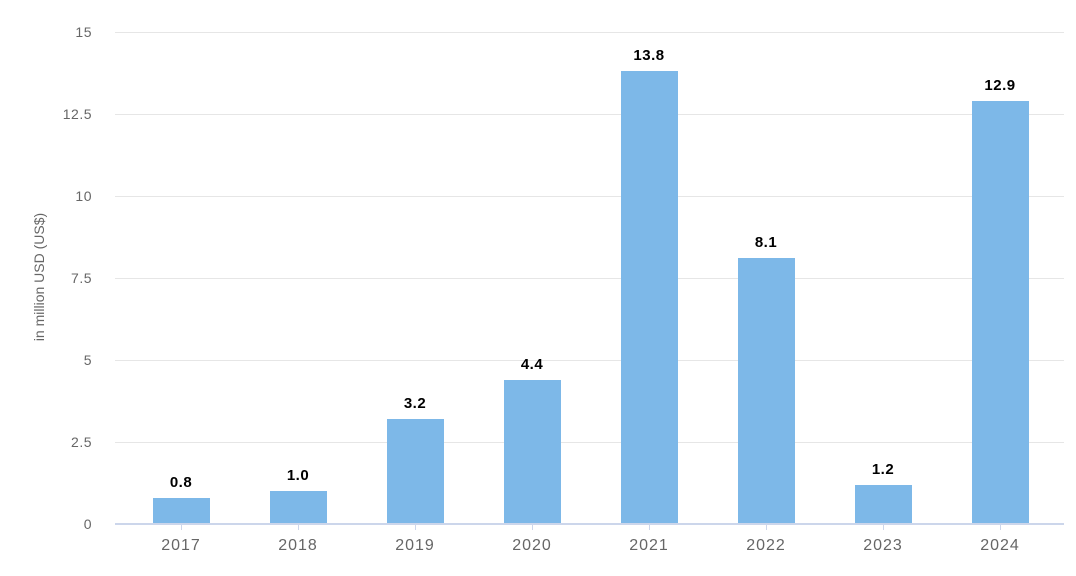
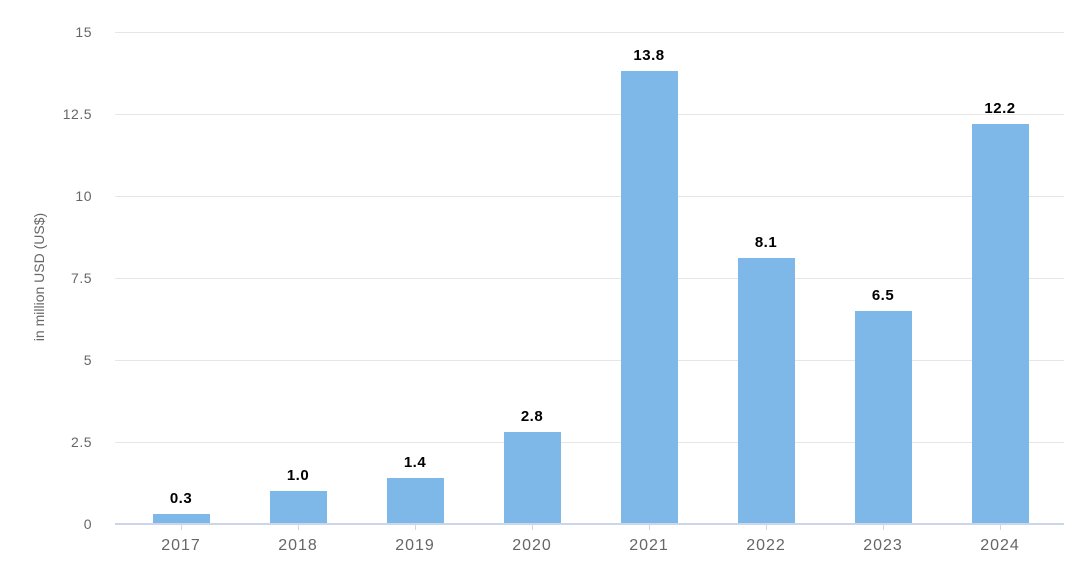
2017: 0.8 -> 0.3
2019: 3.2 -> 1.4
2020: 4.4 -> 2.8
2023: 1.2 -> 6.5
2024: 12.9 -> 12.2
